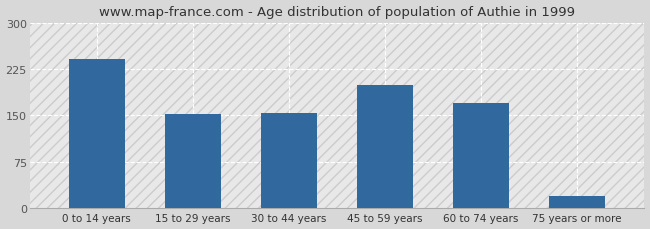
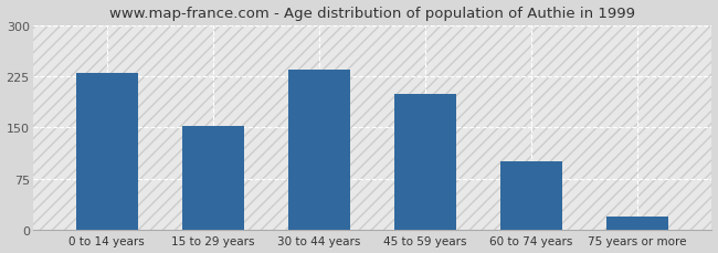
0 to 14 years: 242 -> 230
30 to 44 years: 154 -> 235
60 to 74 years: 170 -> 100
